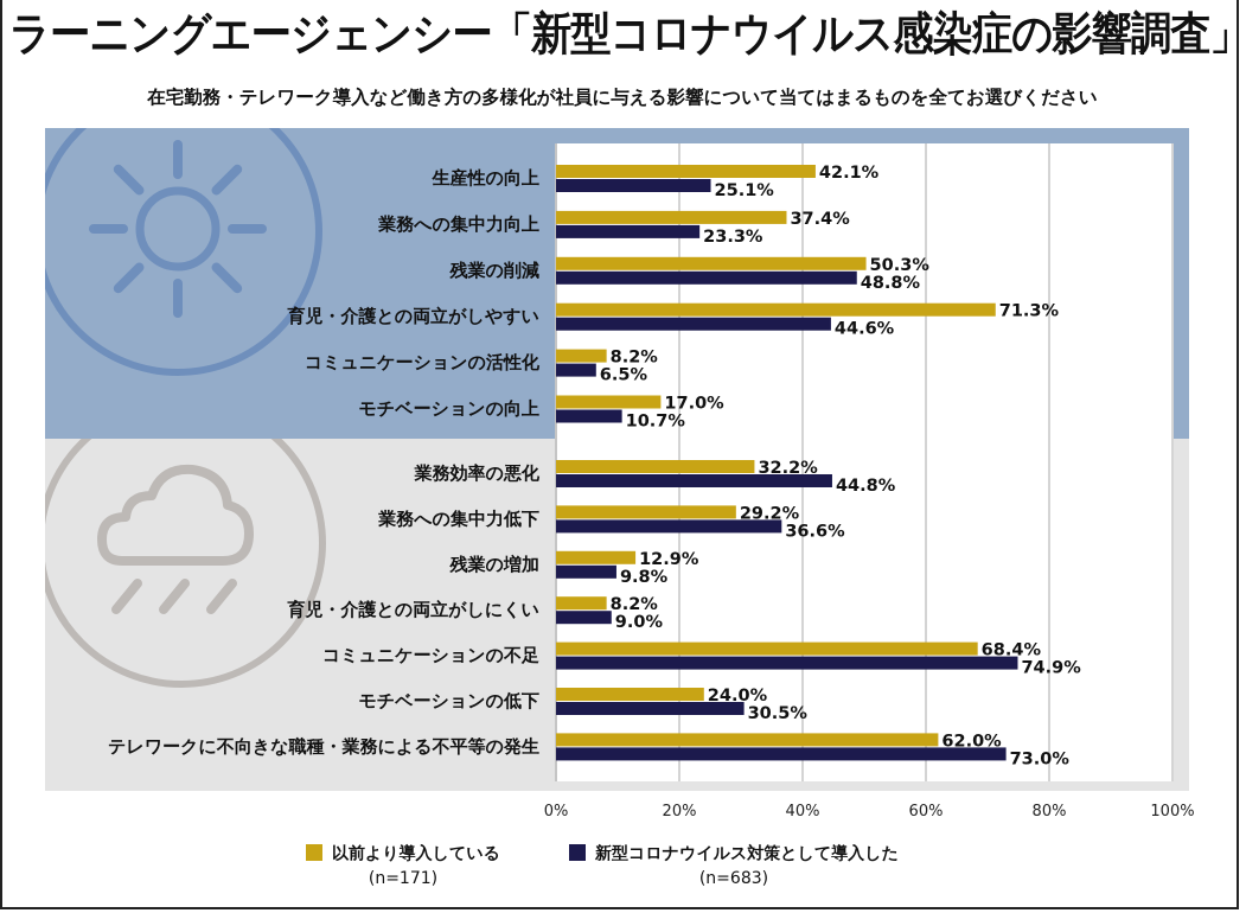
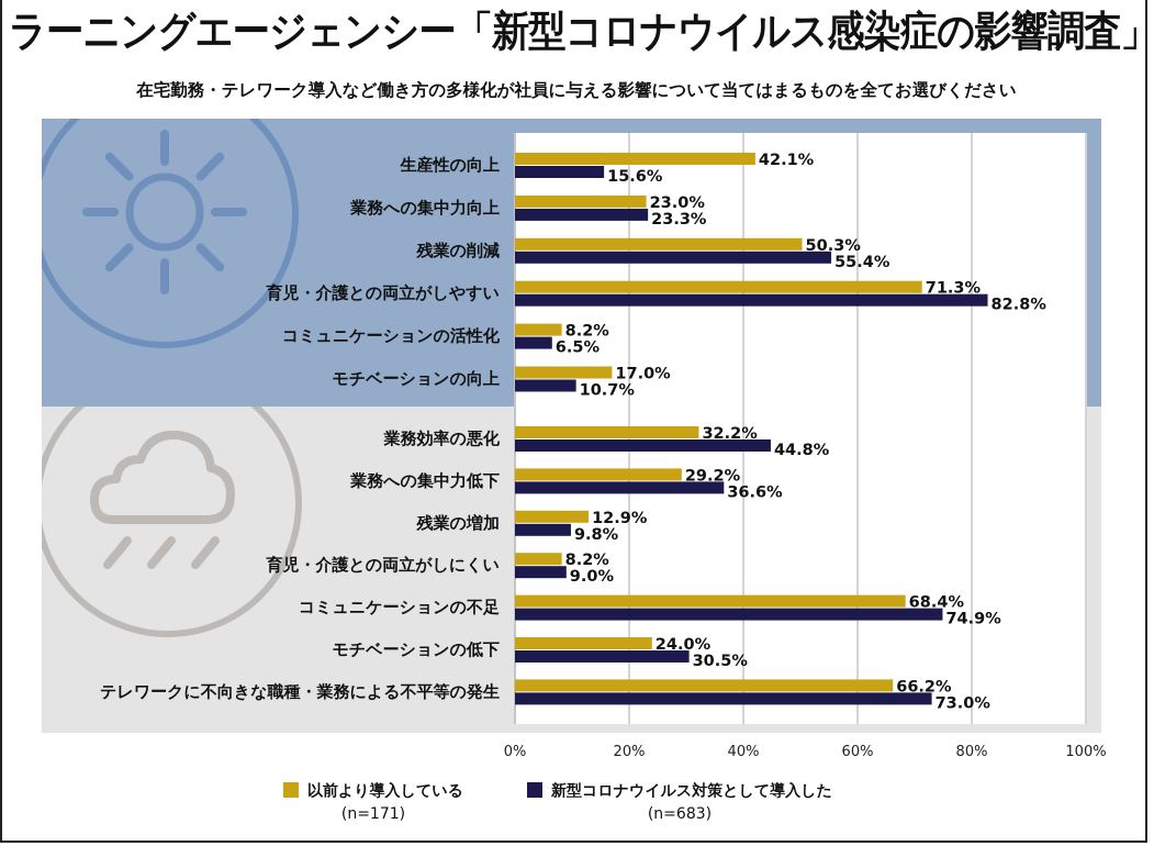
新型コロナウイルス対策として導入した/生産性の向上: 25.1% -> 15.6%
以前より導入している/業務への集中力向上: 37.4% -> 23.0%
新型コロナウイルス対策として導入した/残業の削減: 48.8% -> 55.4%
新型コロナウイルス対策として導入した/育児・介護との両立がしやすい: 44.6% -> 82.8%
以前より導入している/テレワークに不向きな職種・業務による不平等の発生: 62.0% -> 66.2%
